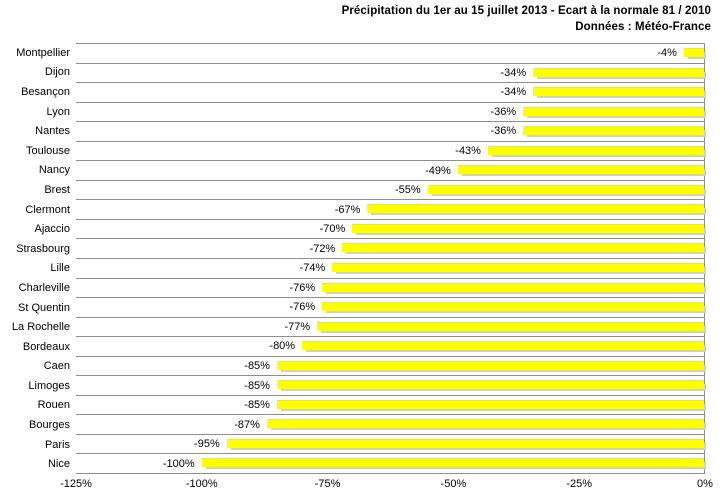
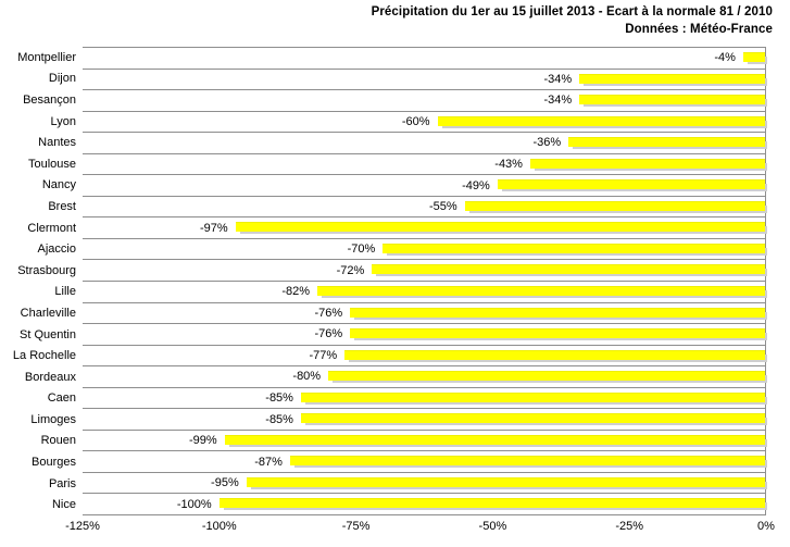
Lyon: -36% -> -60%
Clermont: -67% -> -97%
Lille: -74% -> -82%
Rouen: -85% -> -99%
